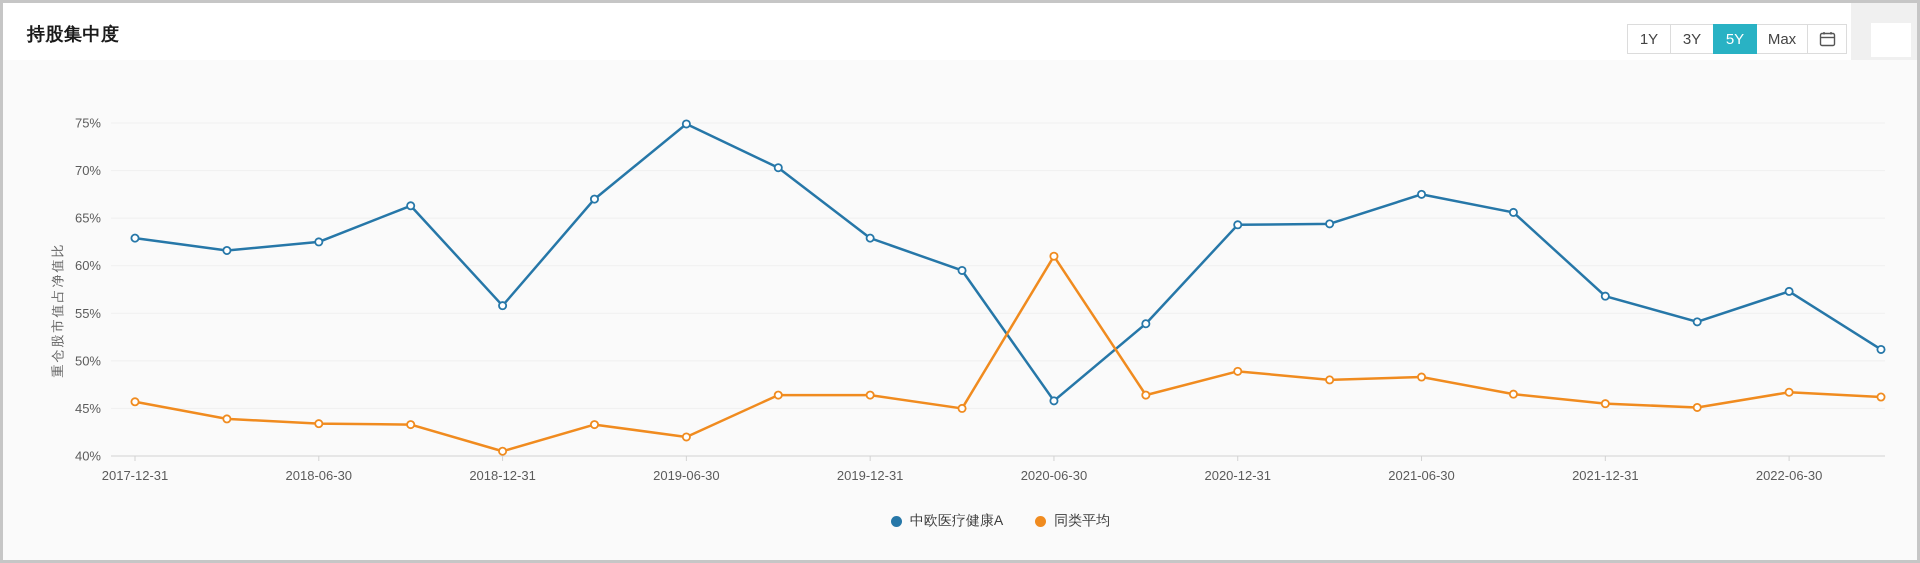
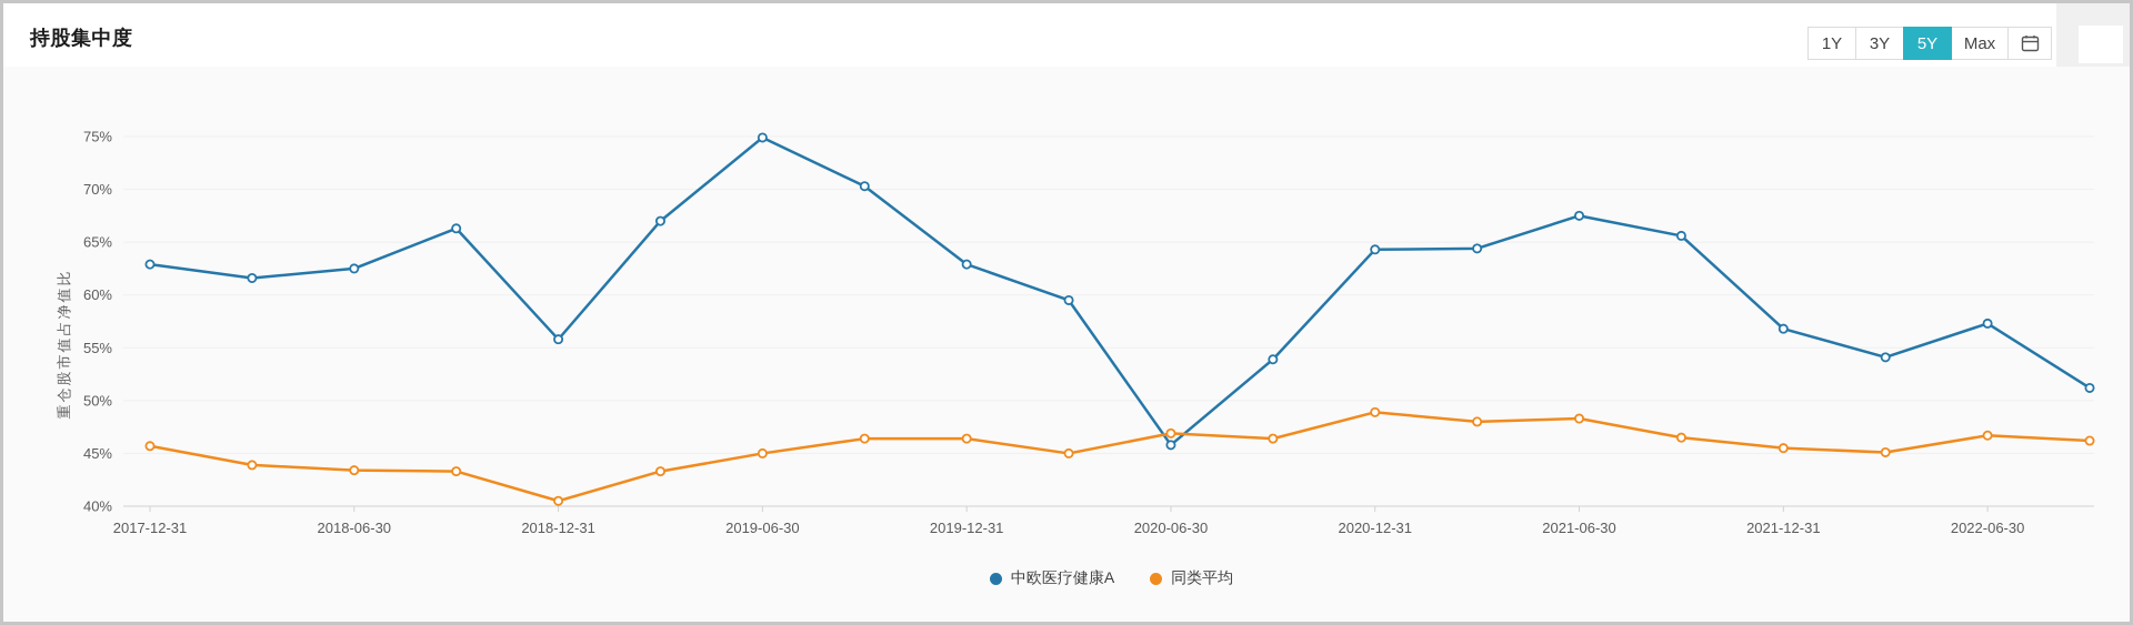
同类平均/2019-06-30: 42% -> 45%
同类平均/2020-06-30: 61% -> 47%
